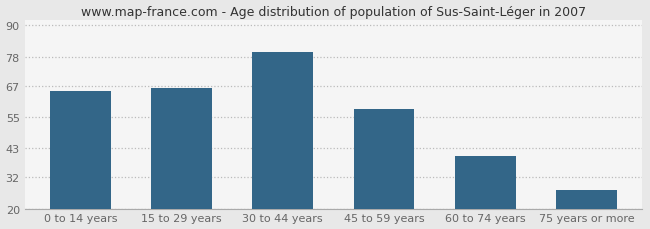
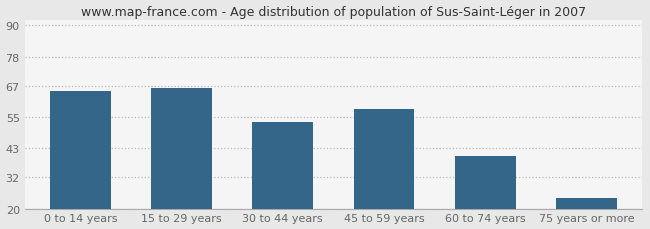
30 to 44 years: 80 -> 53
75 years or more: 27 -> 24
